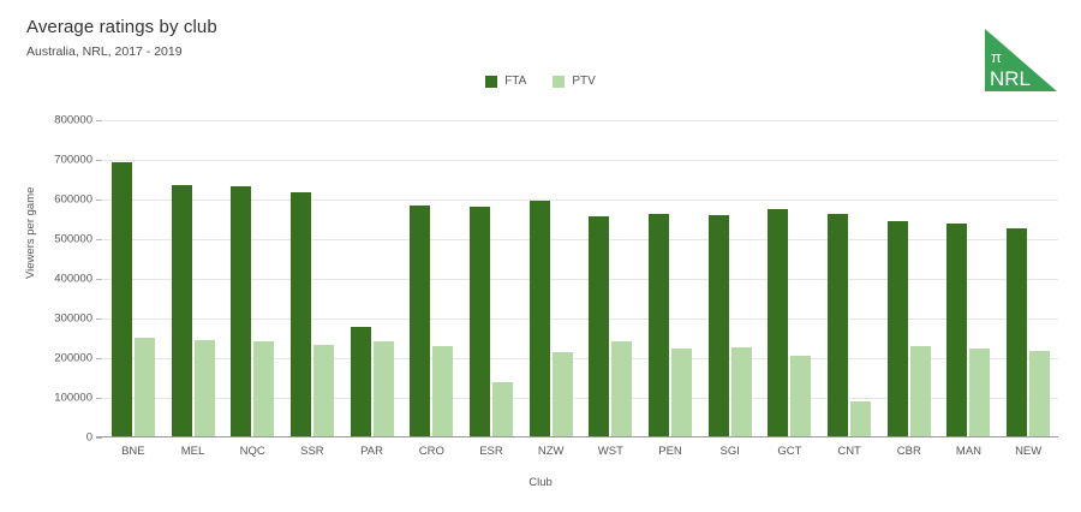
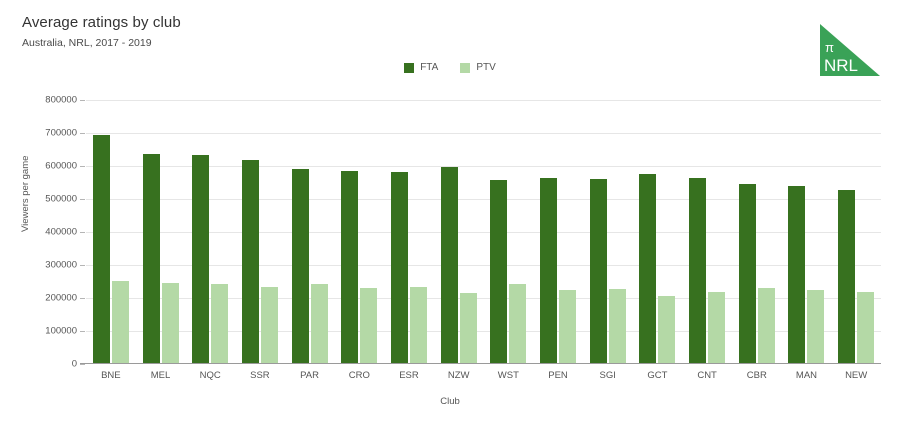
FTA/PAR: 280000 -> 590000
PTV/ESR: 140000 -> 230000
PTV/CNT: 90000 -> 220000
